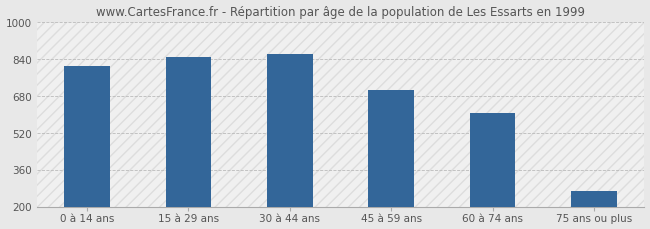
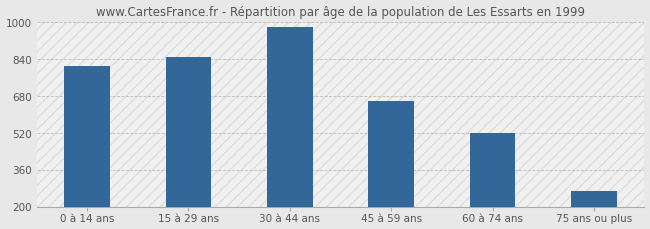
30 à 44 ans: 860 -> 978
45 à 59 ans: 705 -> 658
60 à 74 ans: 605 -> 516
